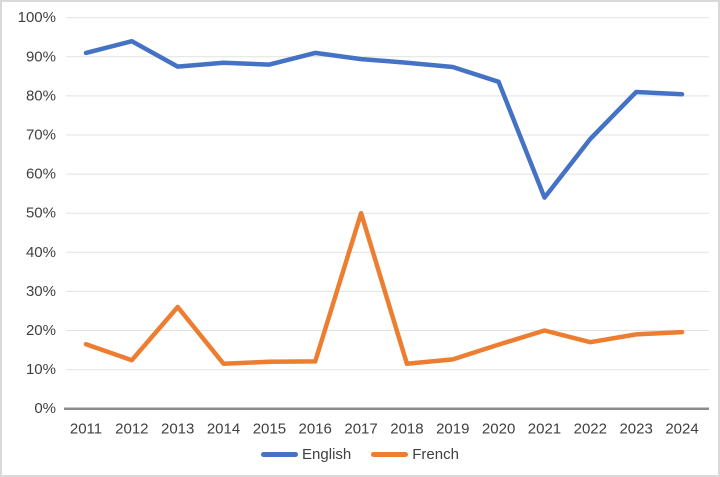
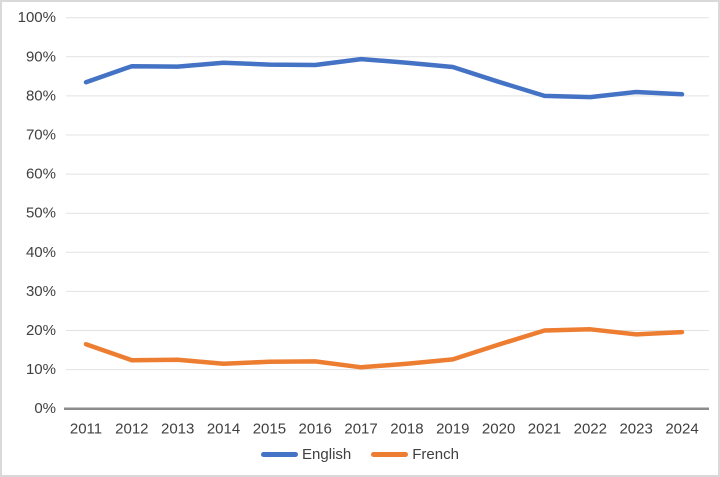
English/2011: 91% -> 84%
English/2012: 94% -> 88%
French/2013: 26% -> 12%
English/2016: 91% -> 88%
French/2017: 50% -> 11%
English/2021: 54% -> 80%
English/2022: 69% -> 80%
French/2022: 17% -> 20%
